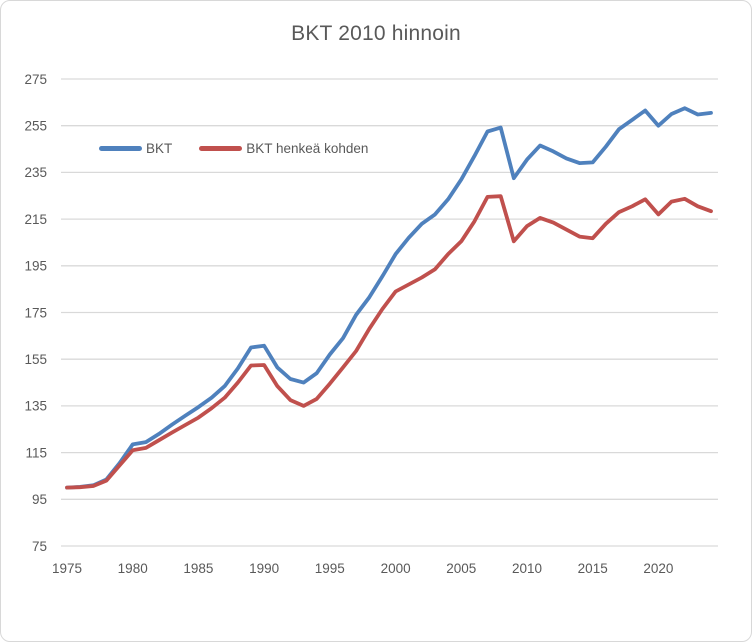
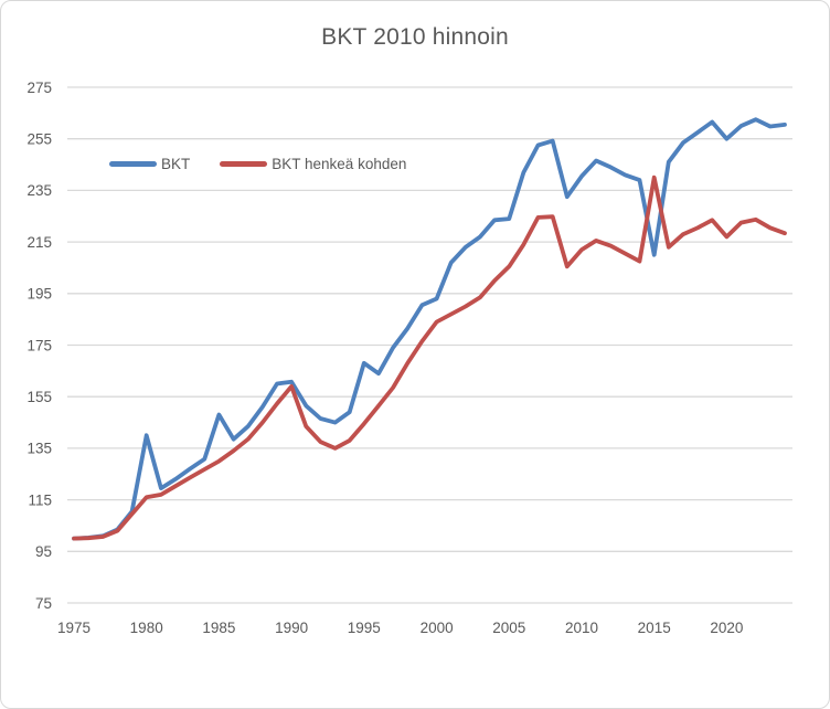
BKT/1980: 118 -> 140
BKT/1985: 134 -> 148
BKT henkeä kohden/1990: 152 -> 159
BKT/1995: 157 -> 168
BKT/2000: 200 -> 193
BKT/2005: 232 -> 224
BKT/2015: 239 -> 210
BKT henkeä kohden/2015: 207 -> 240
